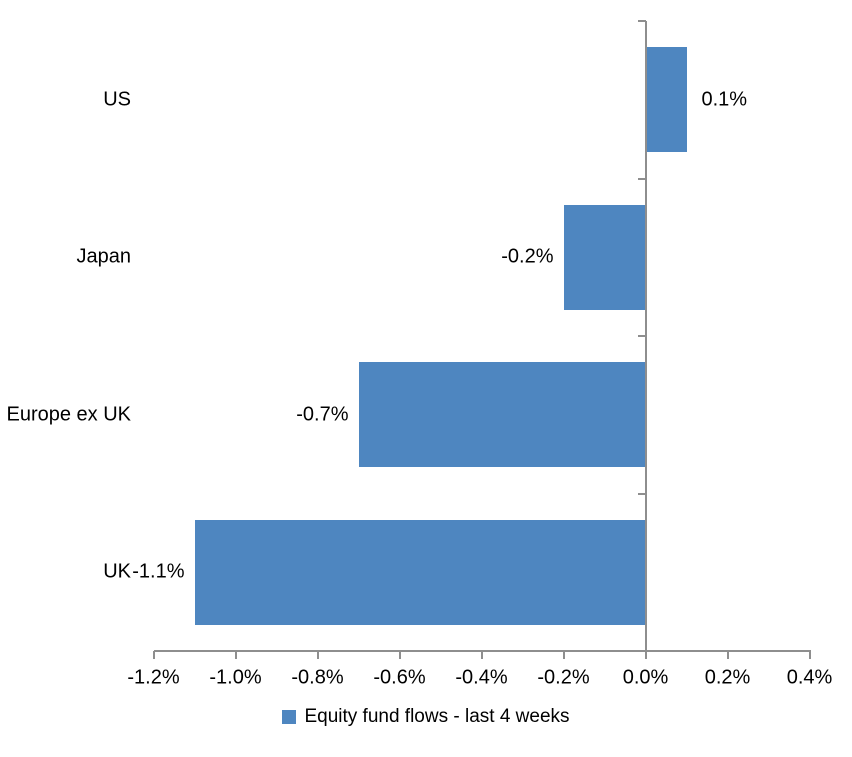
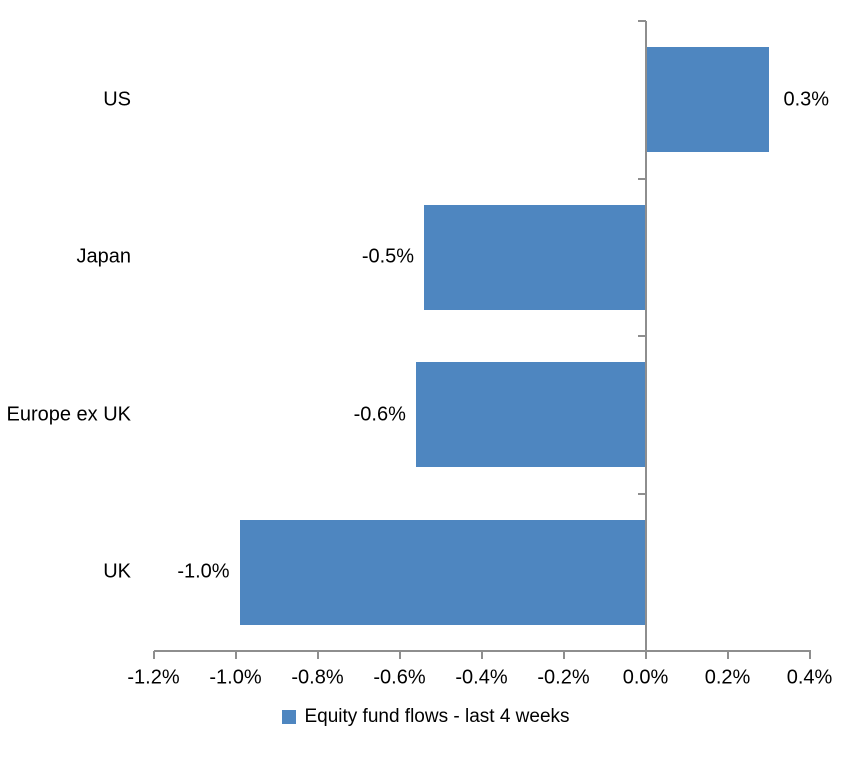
US: 0.1% -> 0.3%
Japan: -0.2% -> -0.5%
Europe ex UK: -0.7% -> -0.6%
UK: -1.1% -> -1.0%
